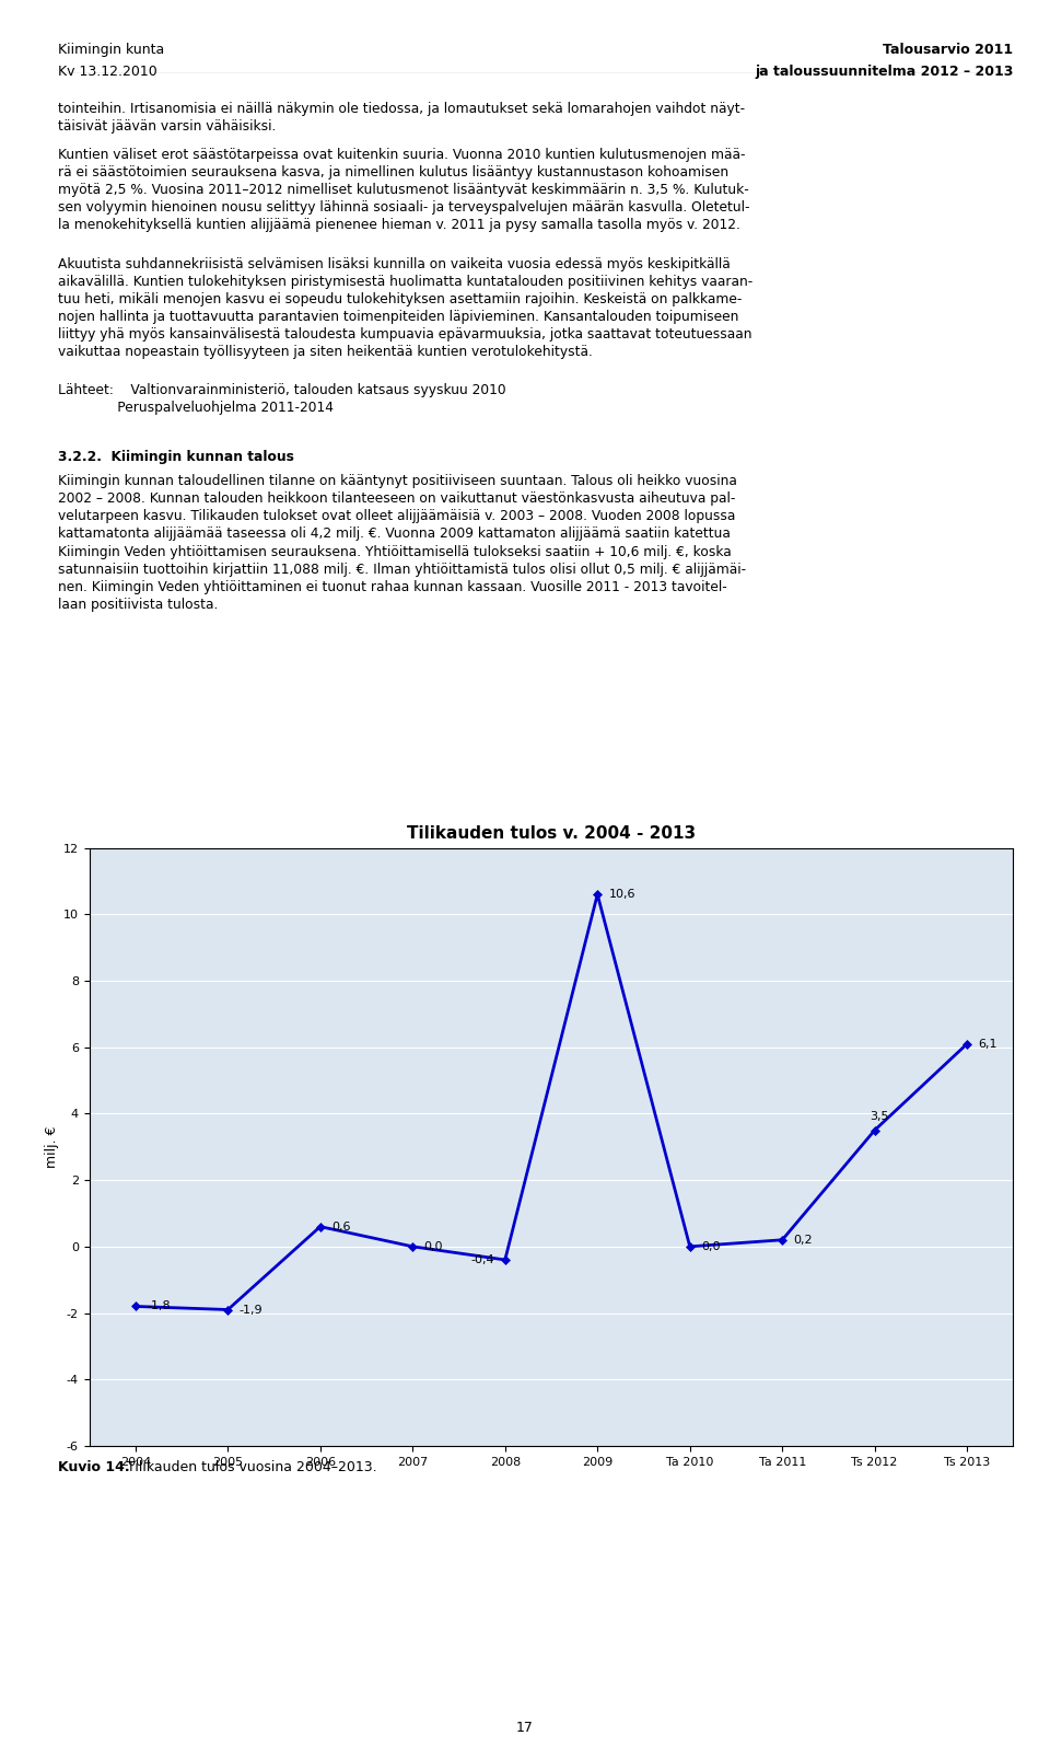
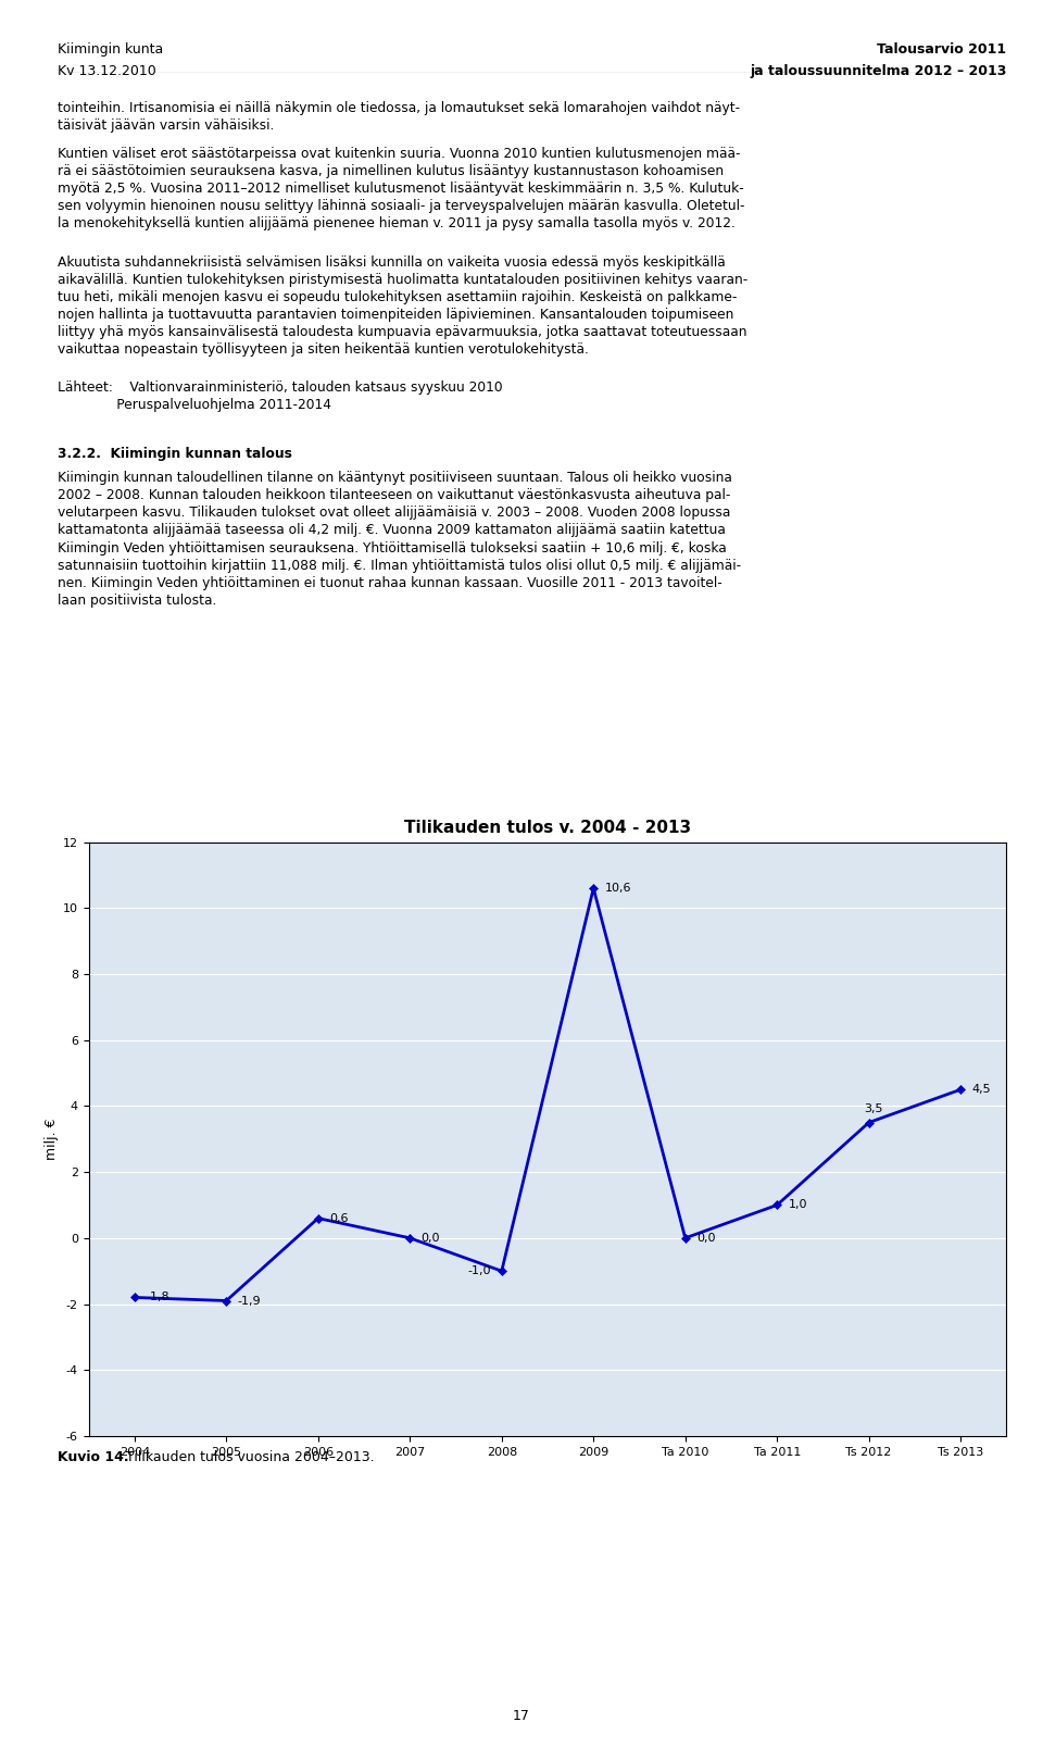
2008: -0,4 -> -1,0
Ta 2011: 0,2 -> 1,0
Ts 2013: 6,1 -> 4,5
